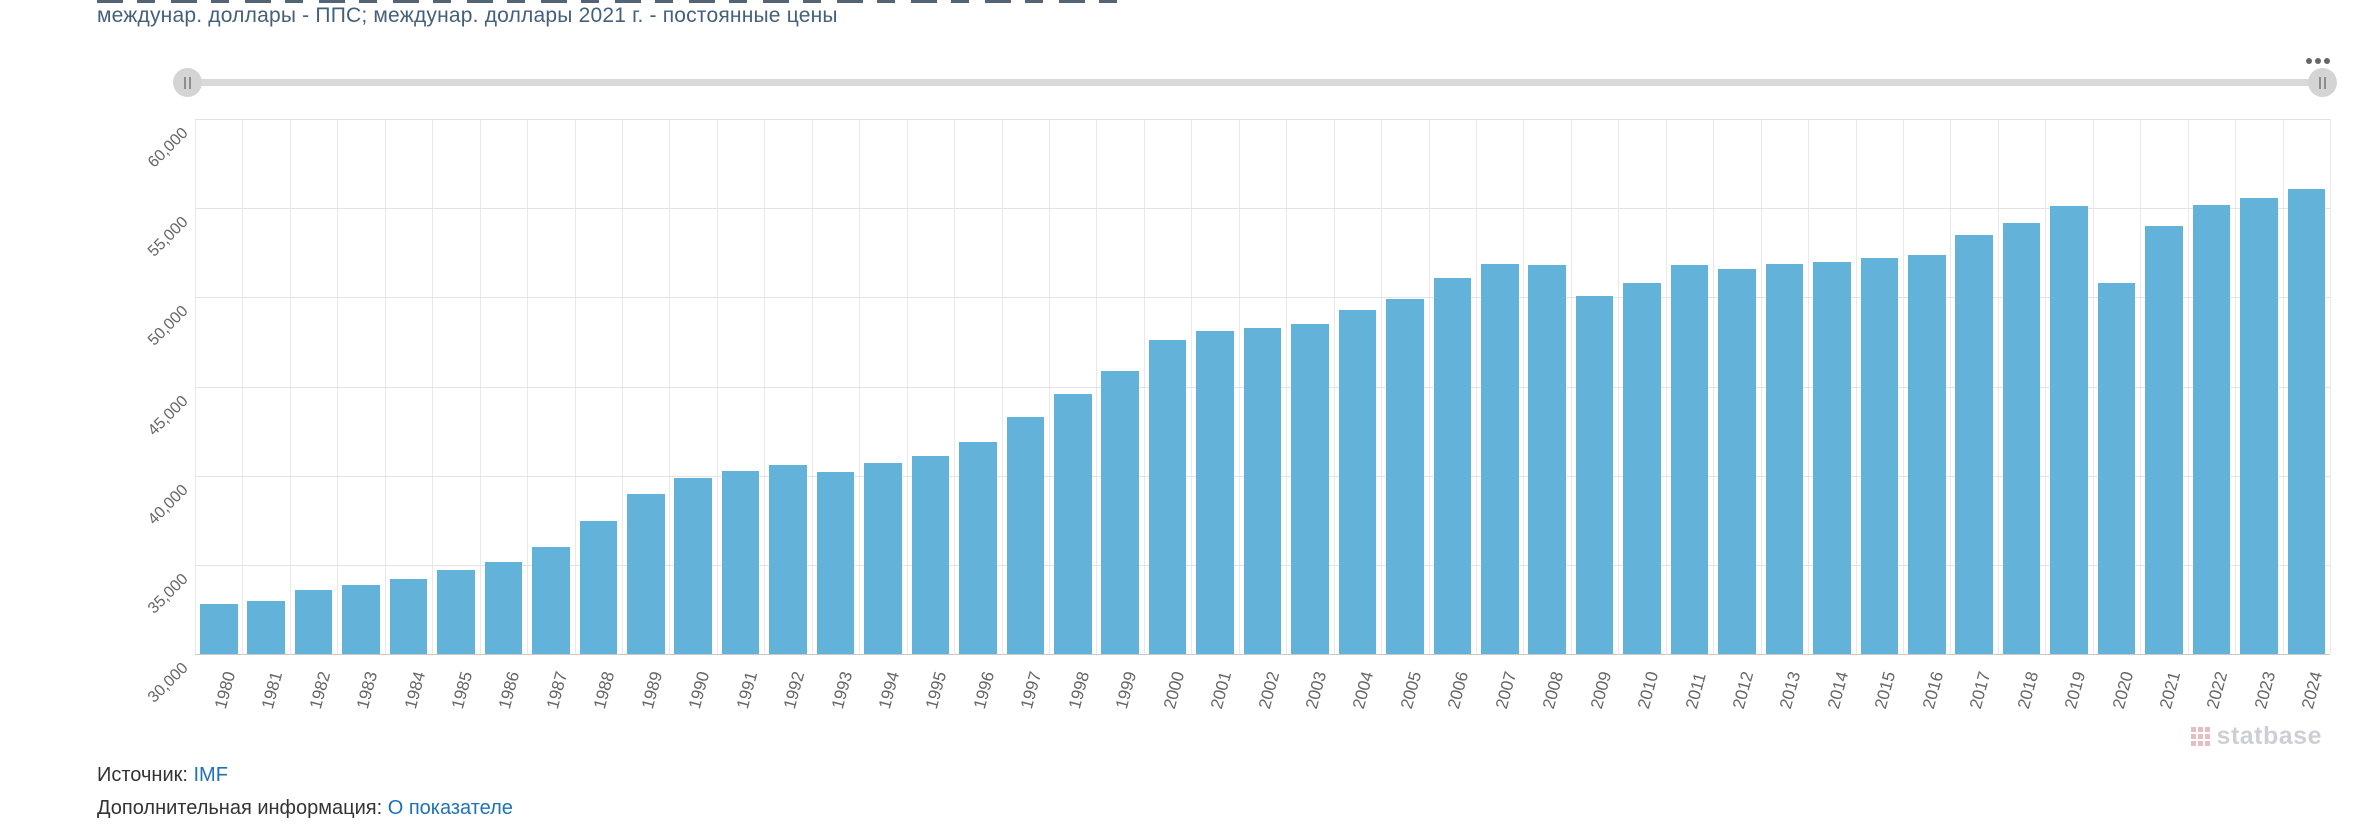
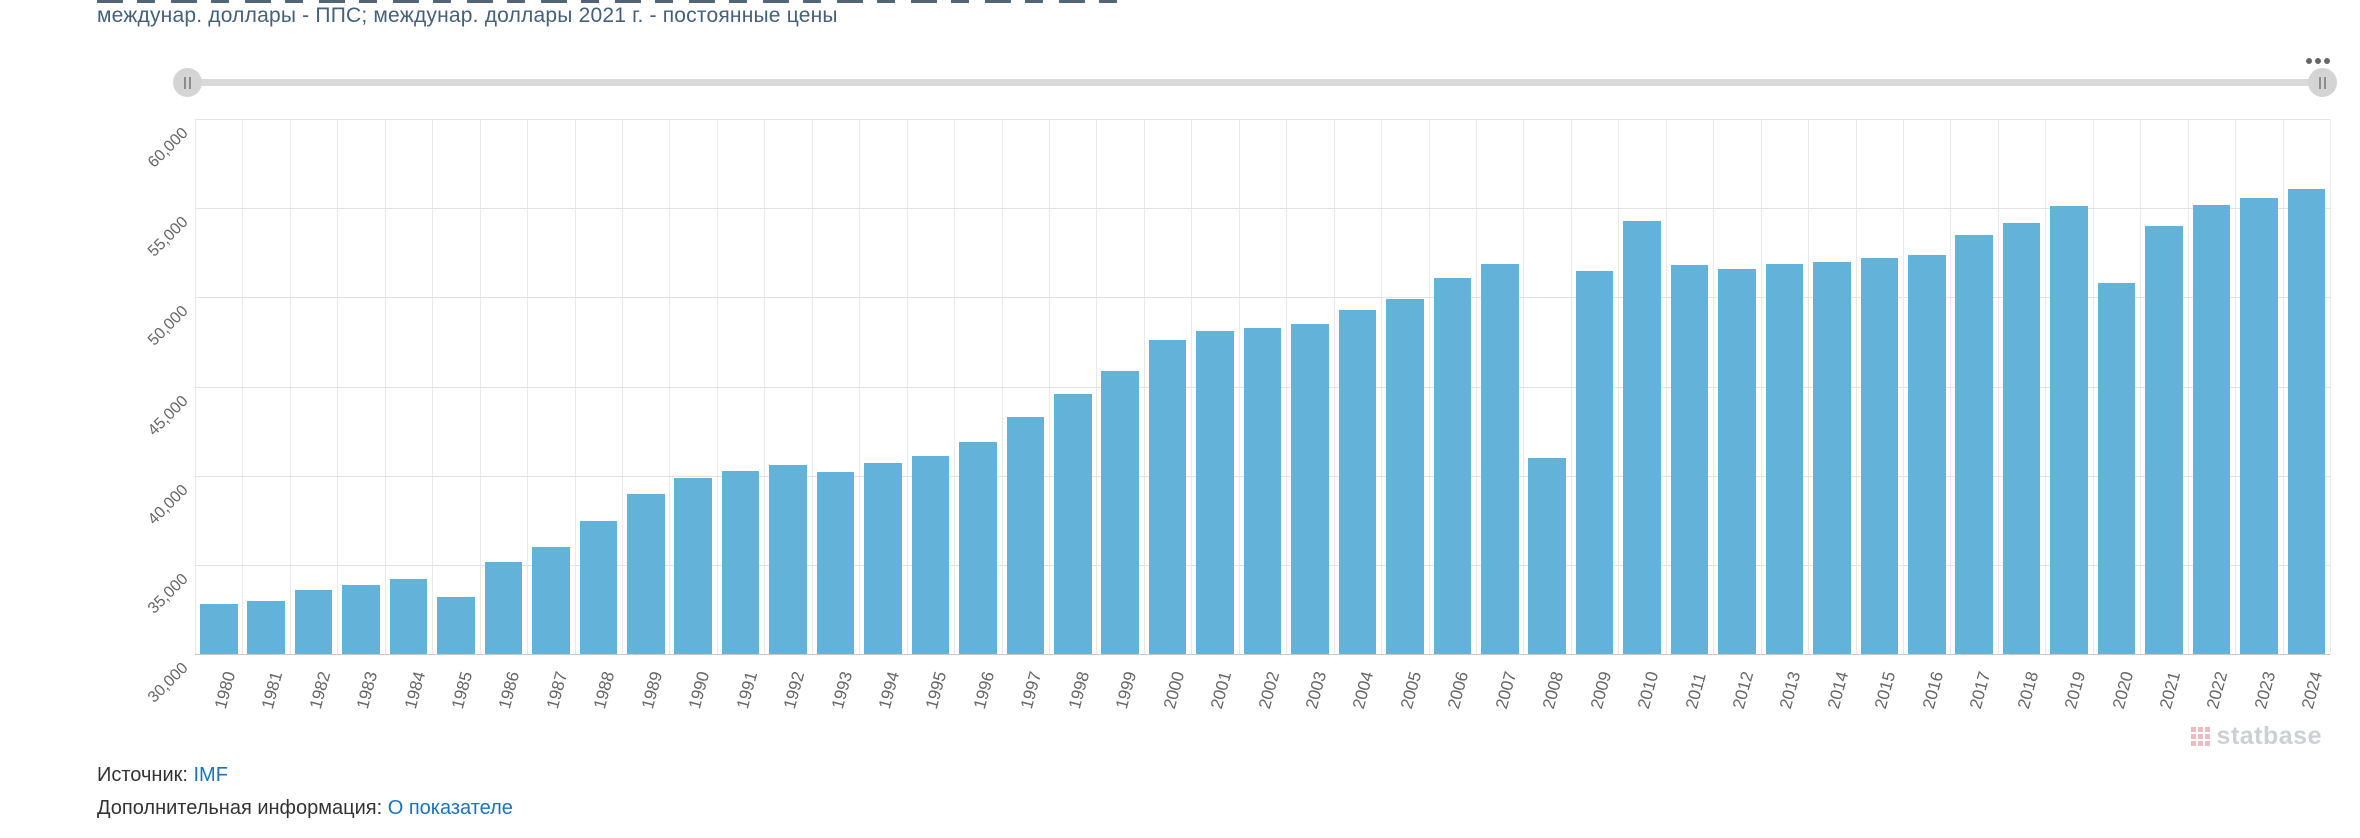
1985: 34700 -> 33200
2008: 51800 -> 41000
2009: 50100 -> 51500
2010: 50800 -> 54300
